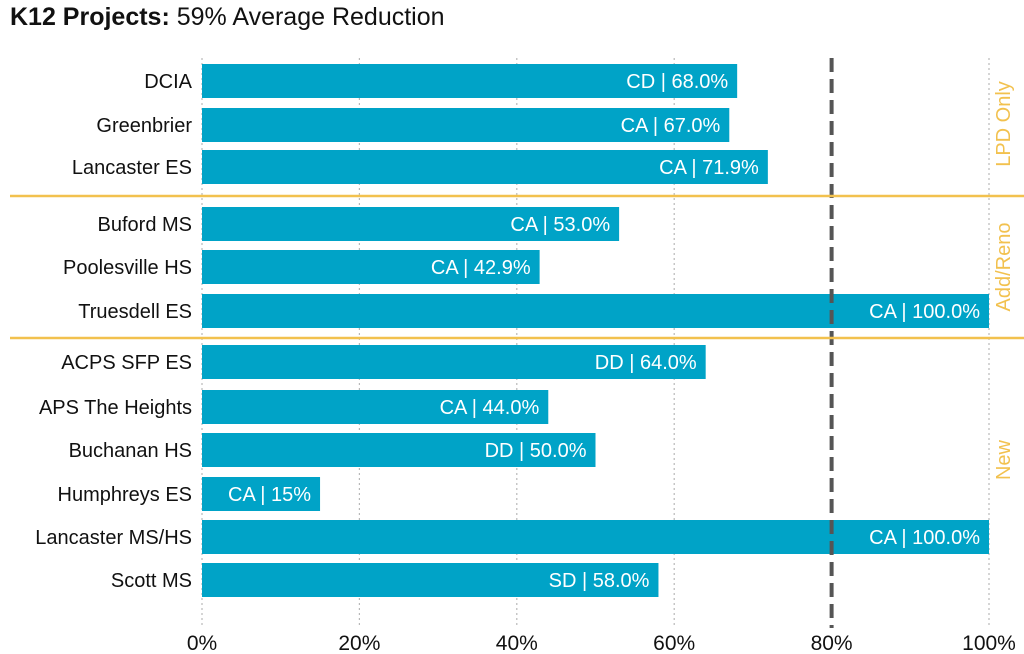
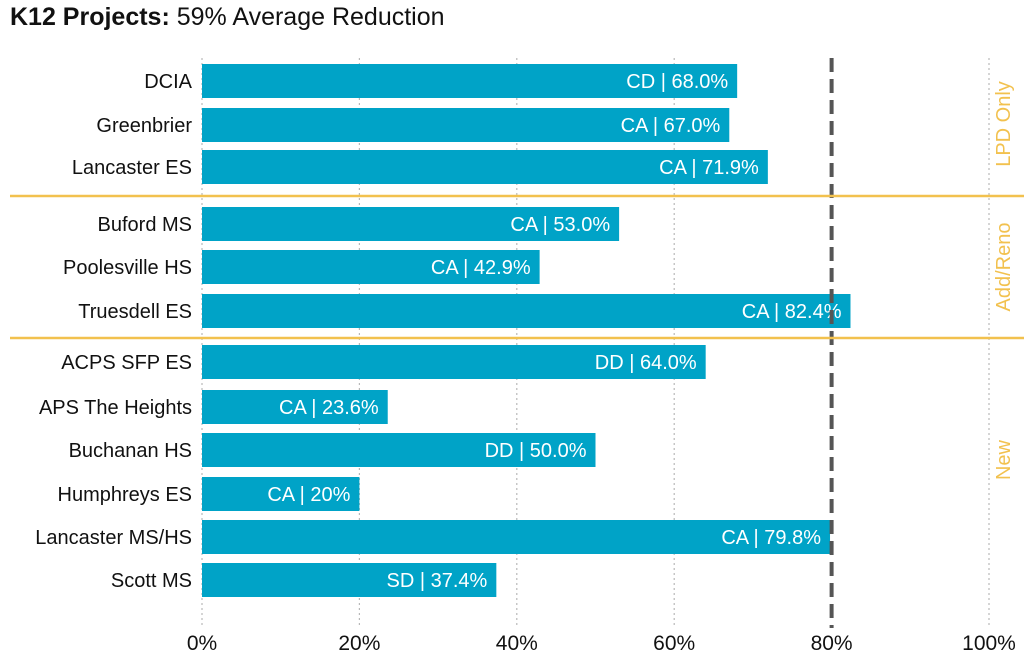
Truesdell ES: 100.0% -> 82.4%
APS The Heights: 44.0% -> 23.6%
Humphreys ES: 15% -> 20%
Lancaster MS/HS: 100.0% -> 79.8%
Scott MS: 58.0% -> 37.4%
